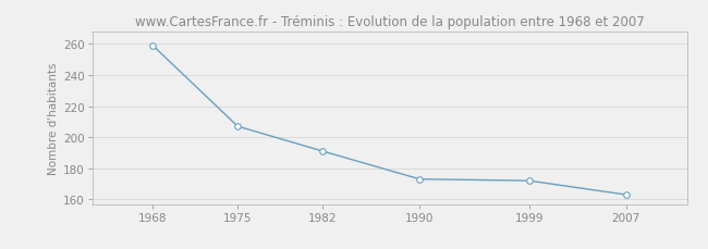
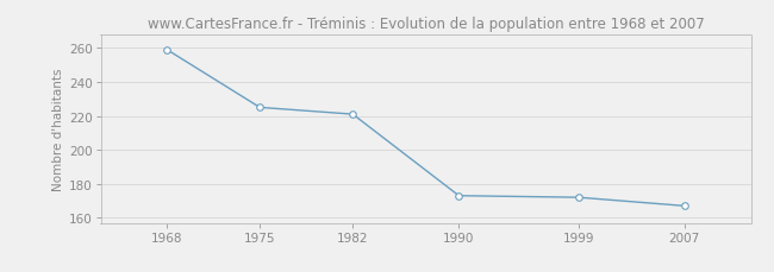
1975: 207 -> 225
1982: 191 -> 221
2007: 163 -> 167
